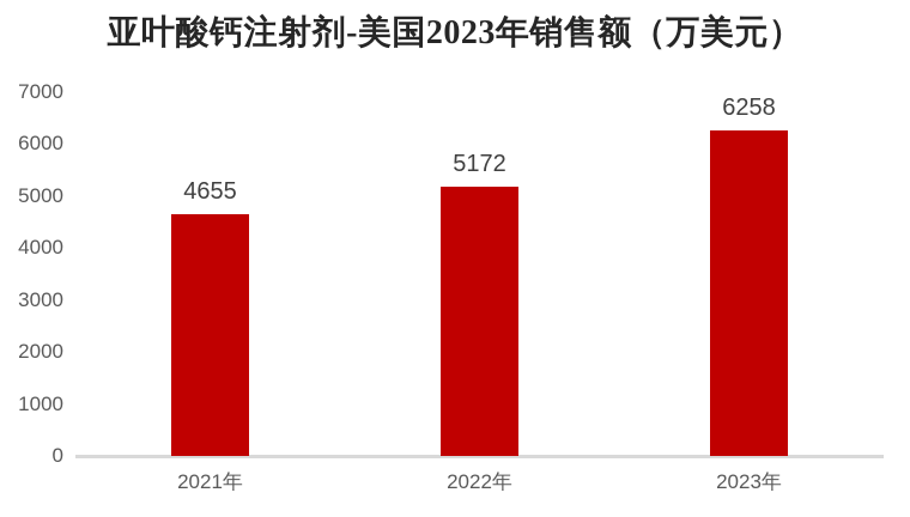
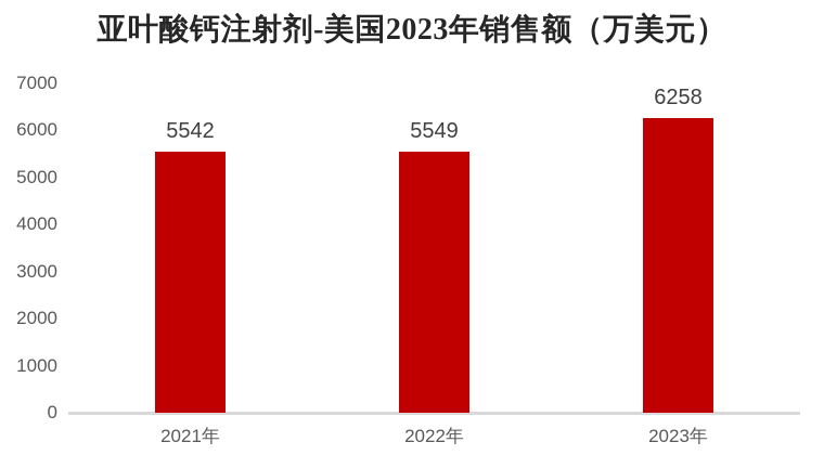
2021年: 4655 -> 5542
2022年: 5172 -> 5549
